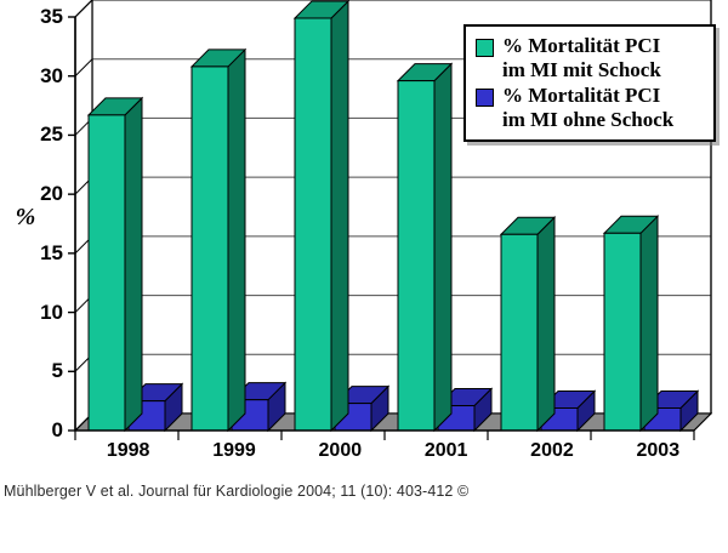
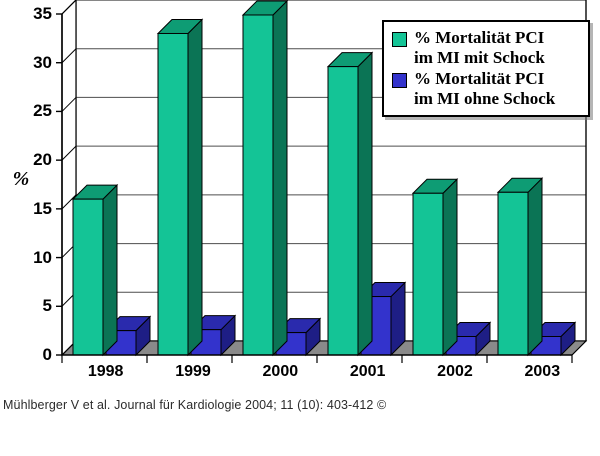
% Mortalität PCI im MI mit Schock/1998: 27 -> 16
% Mortalität PCI im MI mit Schock/1999: 31 -> 33
% Mortalität PCI im MI ohne Schock/2001: 2 -> 6
